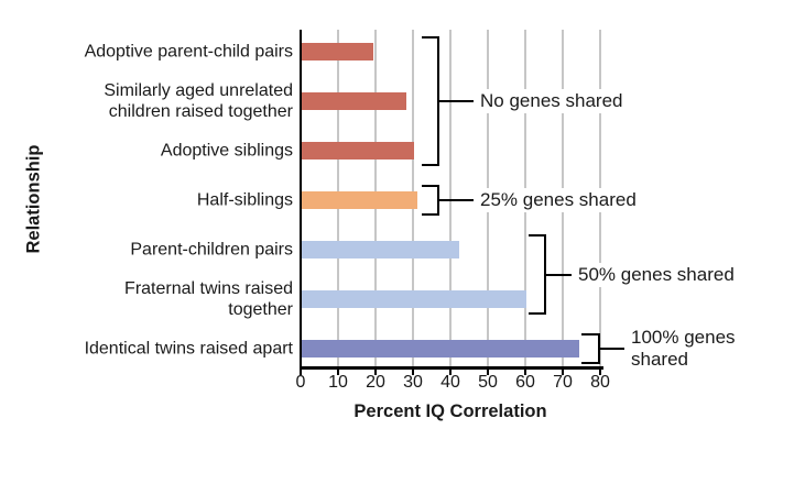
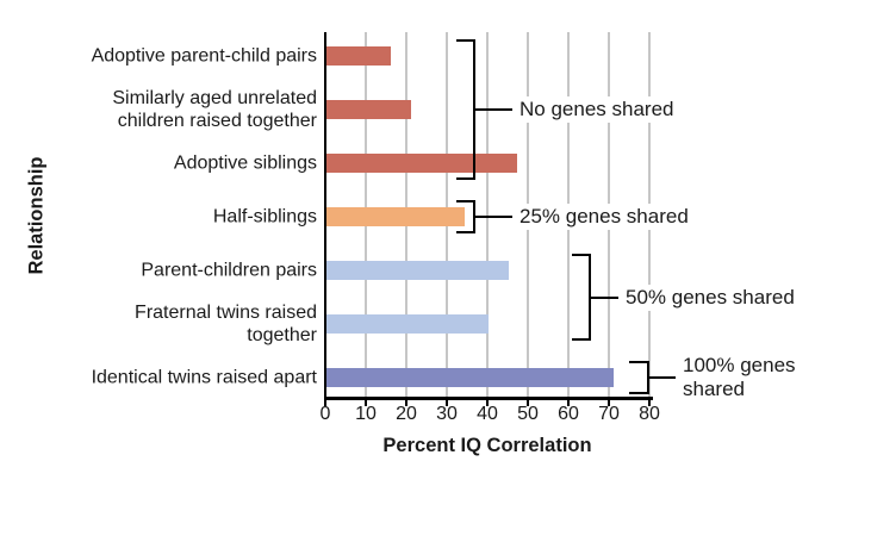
Adoptive parent-child pairs: 19 -> 16
Similarly aged unrelated children raised together: 28 -> 21
Adoptive siblings: 30 -> 47
Half-siblings: 31 -> 34
Parent-children pairs: 42 -> 45
Fraternal twins raised together: 60 -> 40
Identical twins raised apart: 74 -> 71
